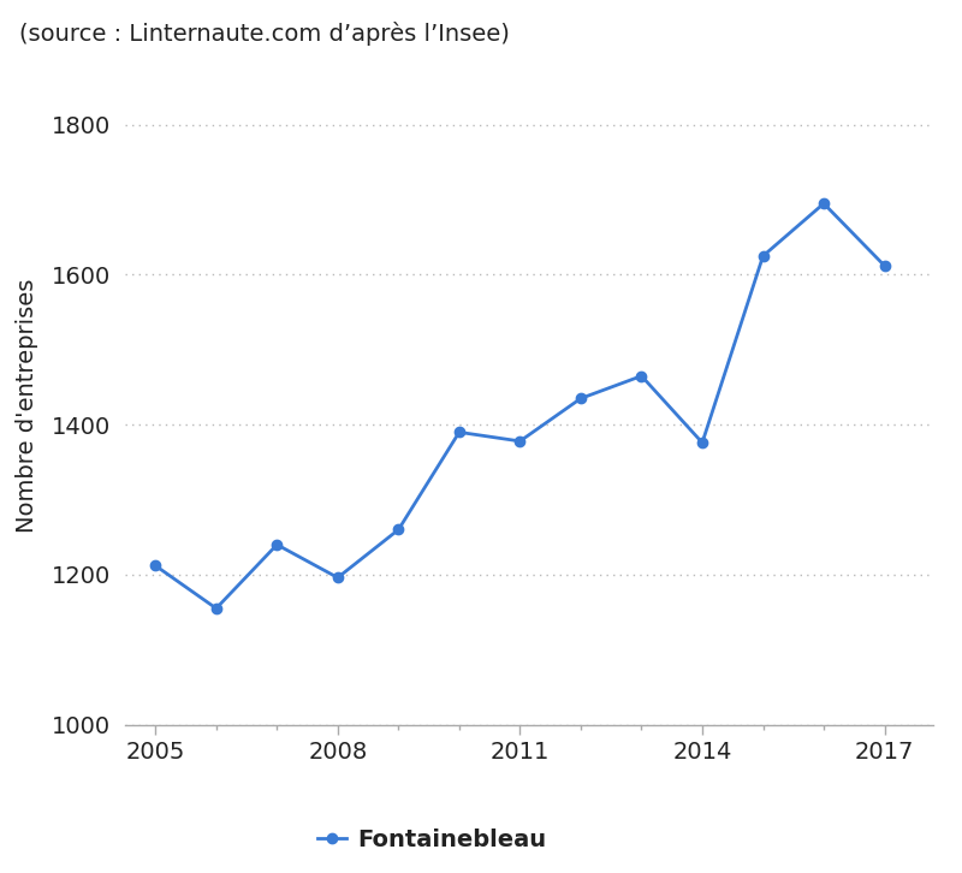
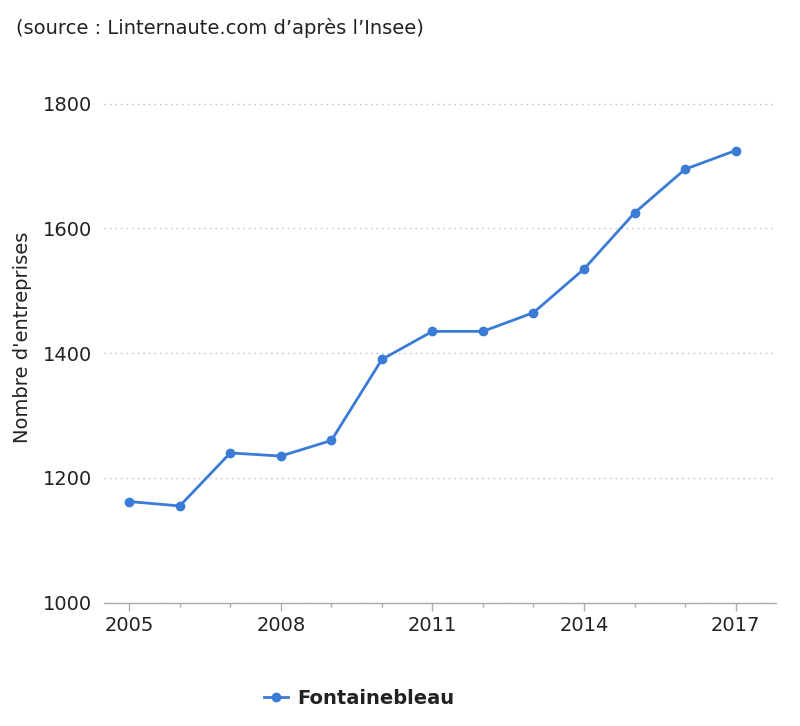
2005: 1212 -> 1162
2008: 1196 -> 1235
2011: 1378 -> 1435
2014: 1376 -> 1535
2017: 1612 -> 1725
